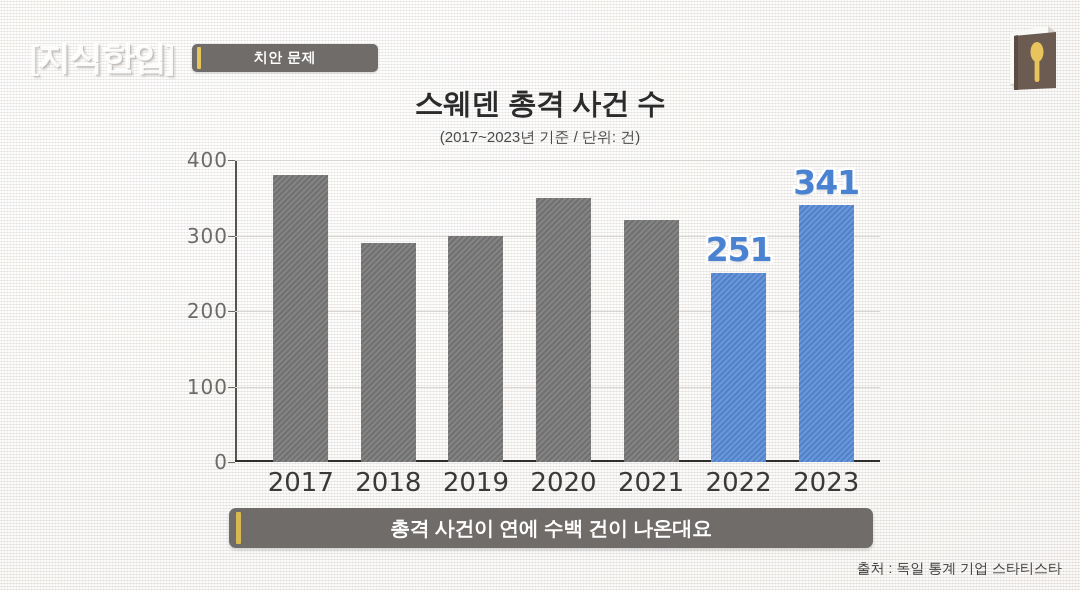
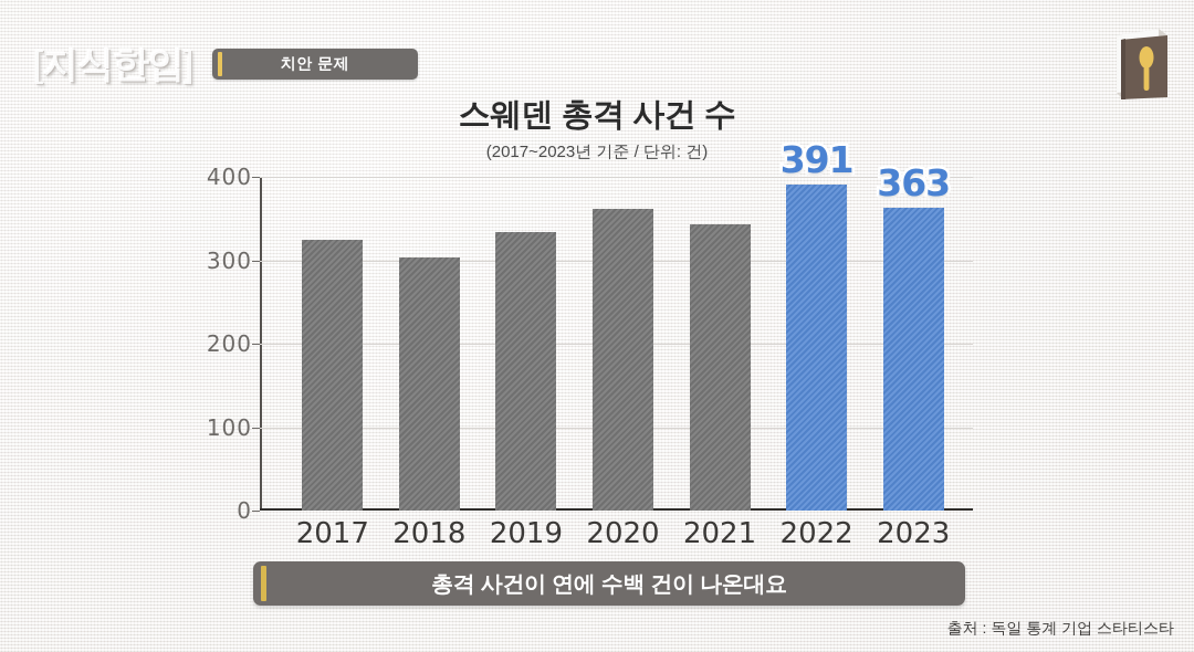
2017: 380 -> 320
2018: 290 -> 300
2019: 300 -> 330
2020: 350 -> 360
2021: 320 -> 340
2022: 251 -> 391
2023: 341 -> 363
